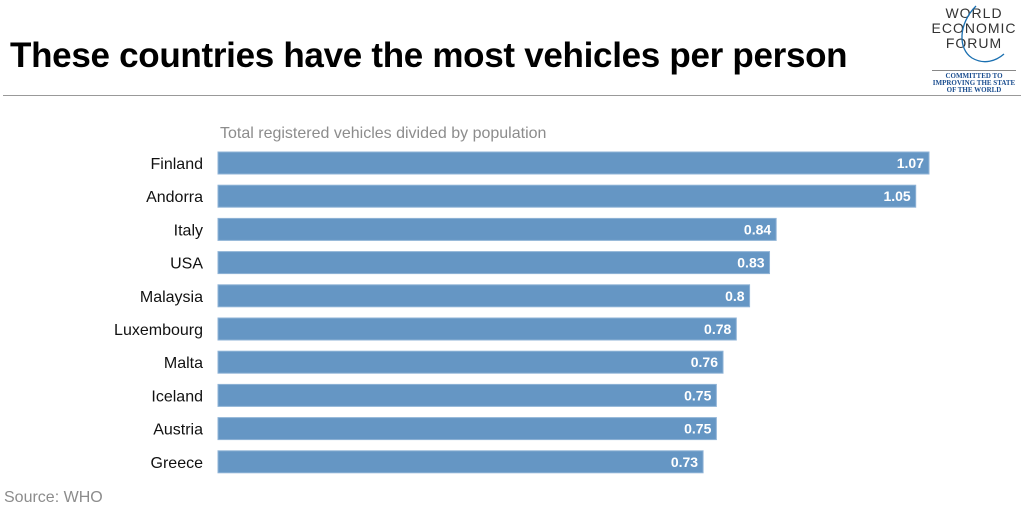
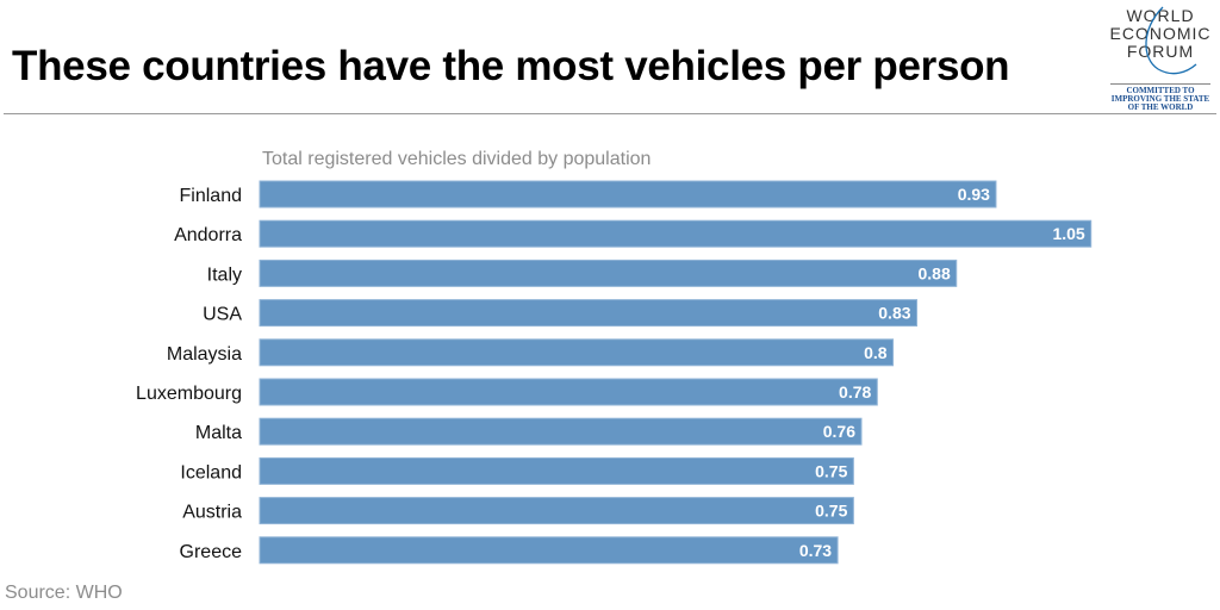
Finland: 1.07 -> 0.93
Italy: 0.84 -> 0.88
